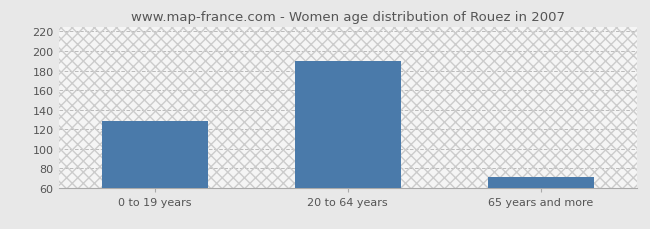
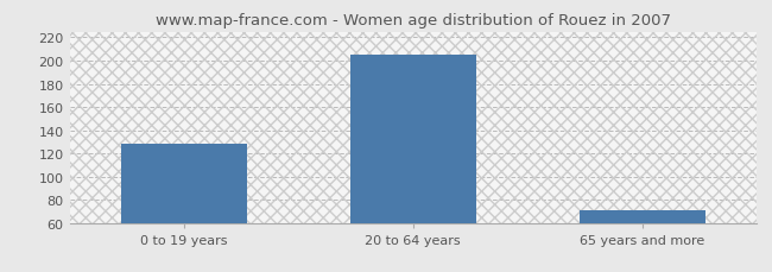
20 to 64 years: 190 -> 205
